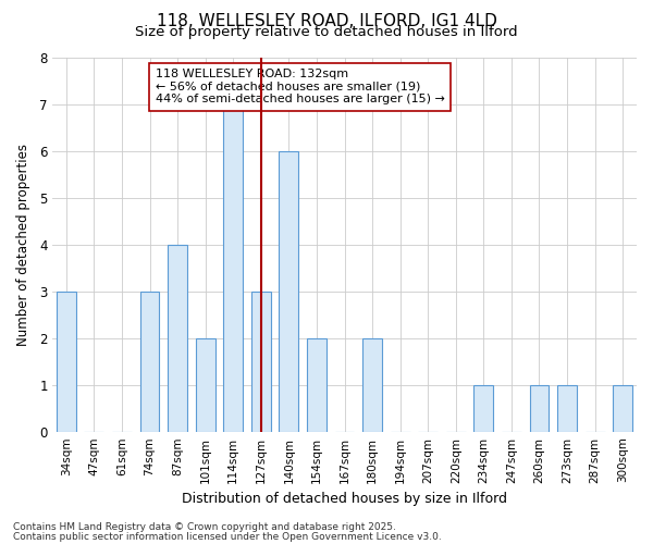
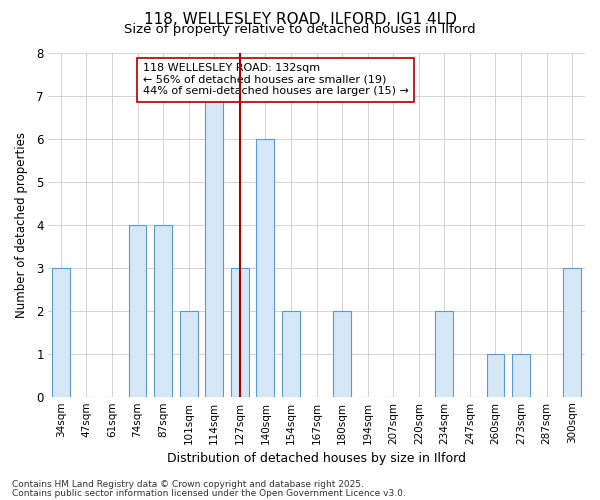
74sqm: 3 -> 4
234sqm: 1 -> 2
300sqm: 1 -> 3
